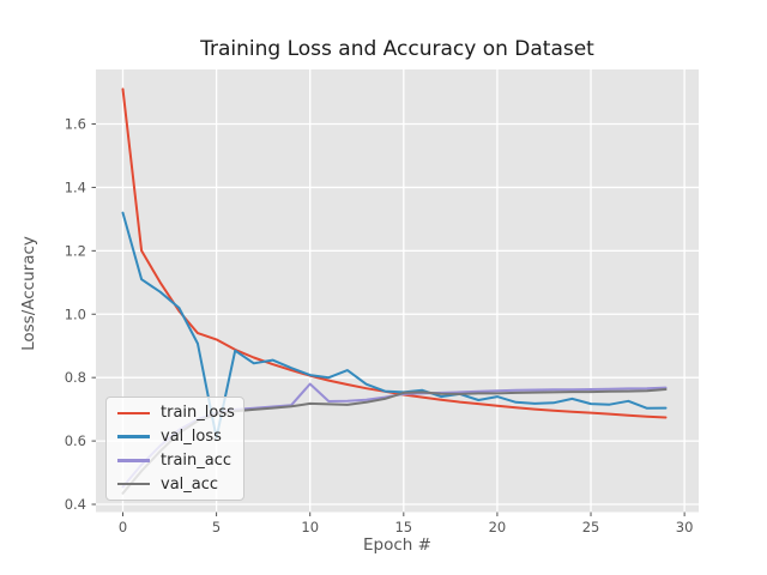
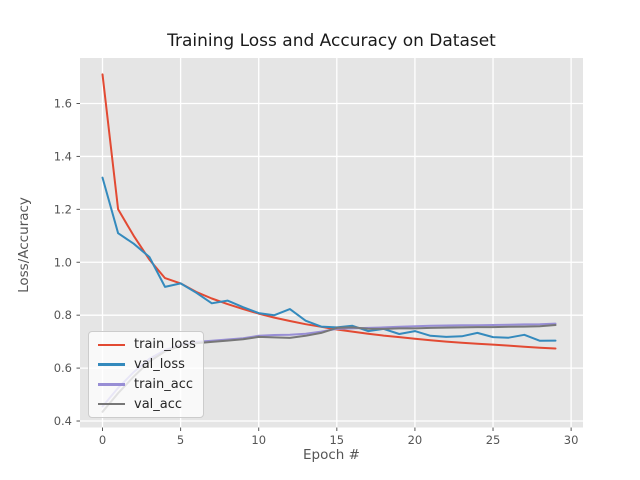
val_loss/5: 0.61 -> 0.92
train_acc/10: 0.78 -> 0.72
